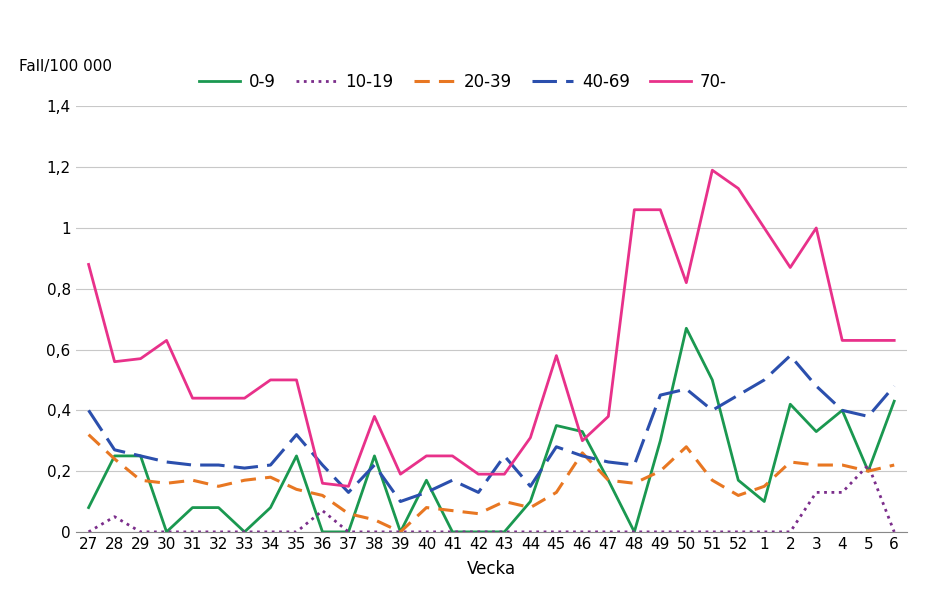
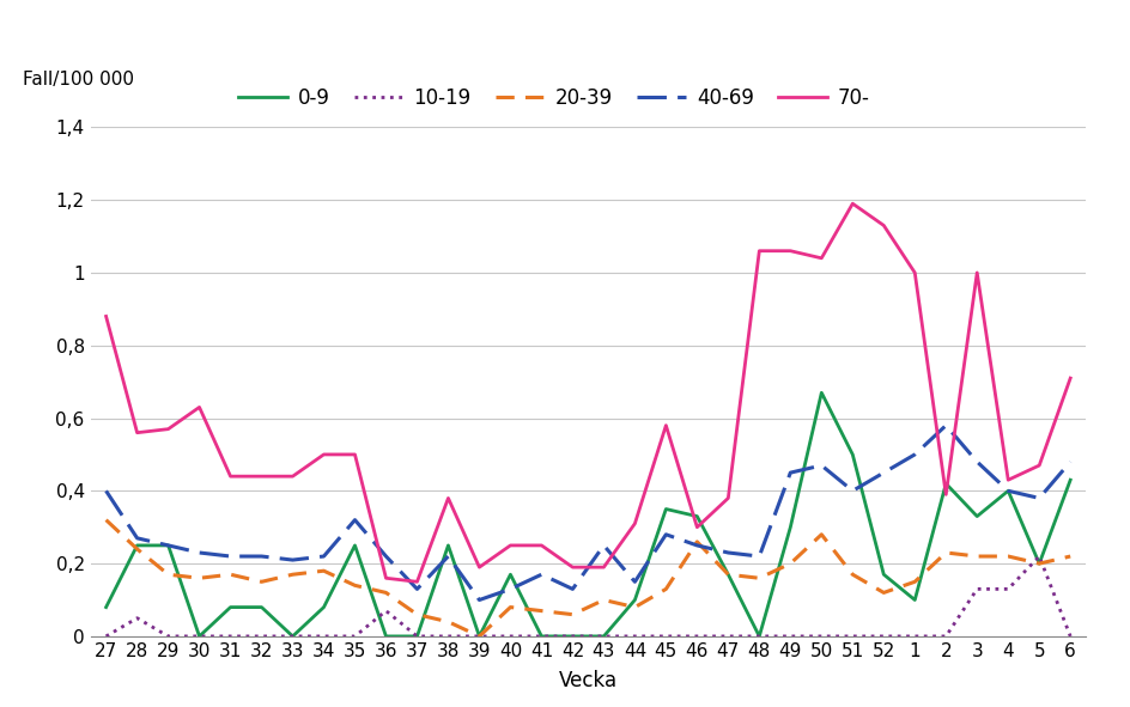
70-/50: 0,82 -> 1,04
70-/2: 0,87 -> 0,39
70-/4: 0,63 -> 0,43
70-/5: 0,63 -> 0,47
70-/6: 0,63 -> 0,71
